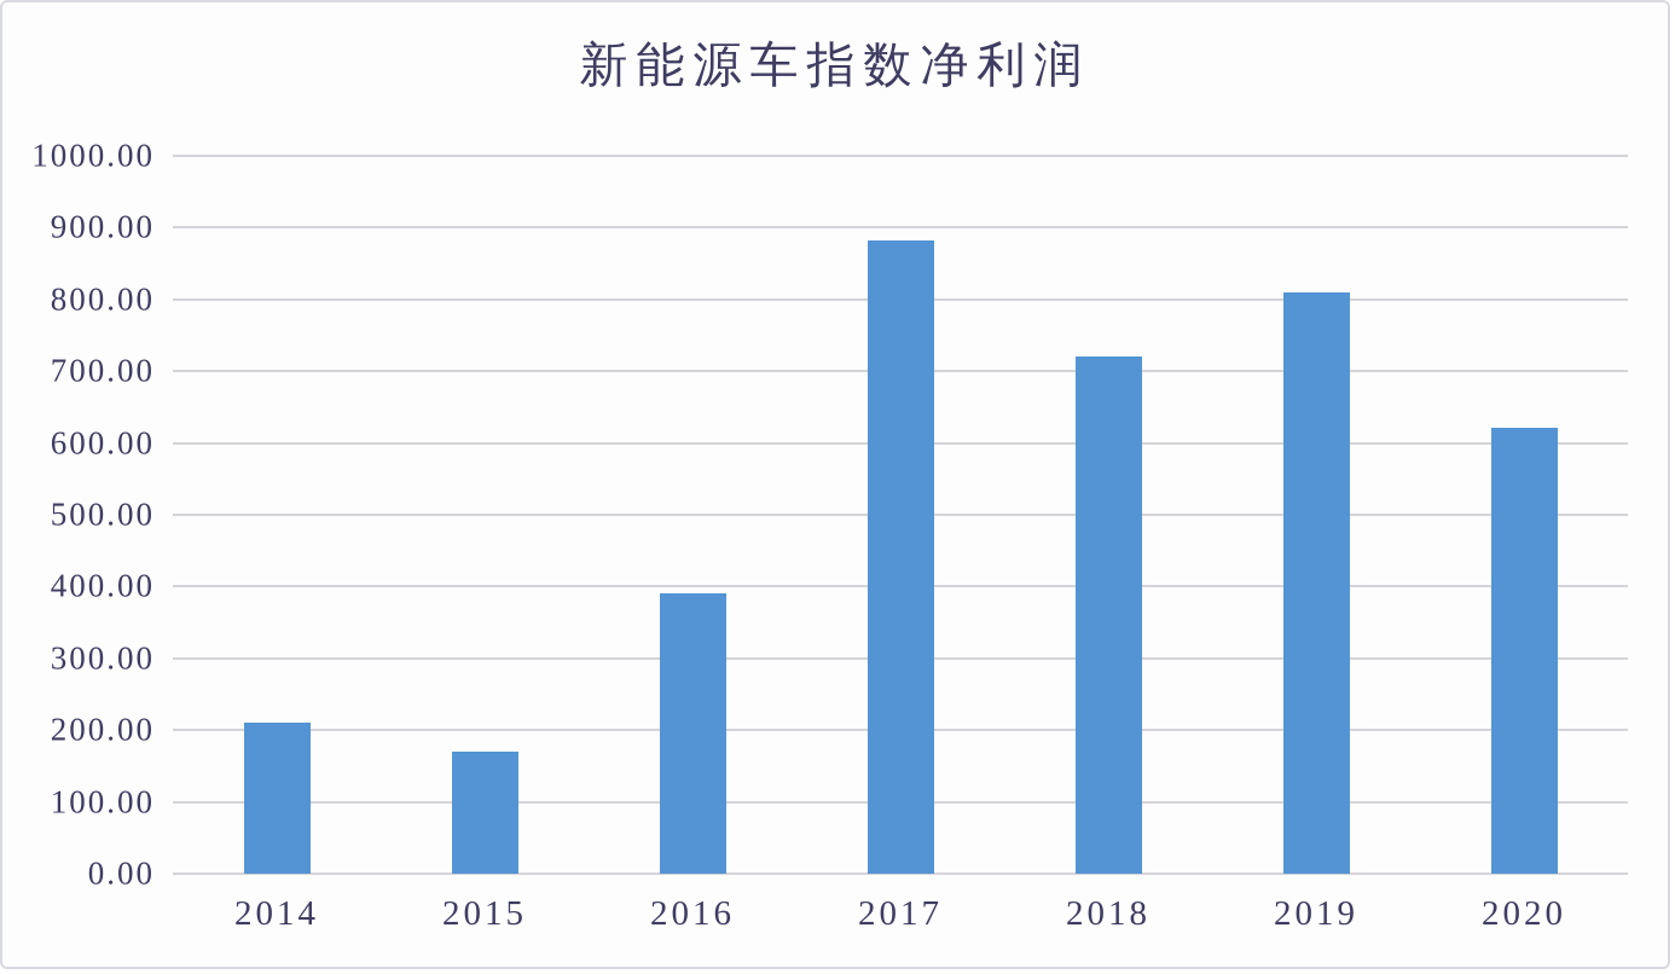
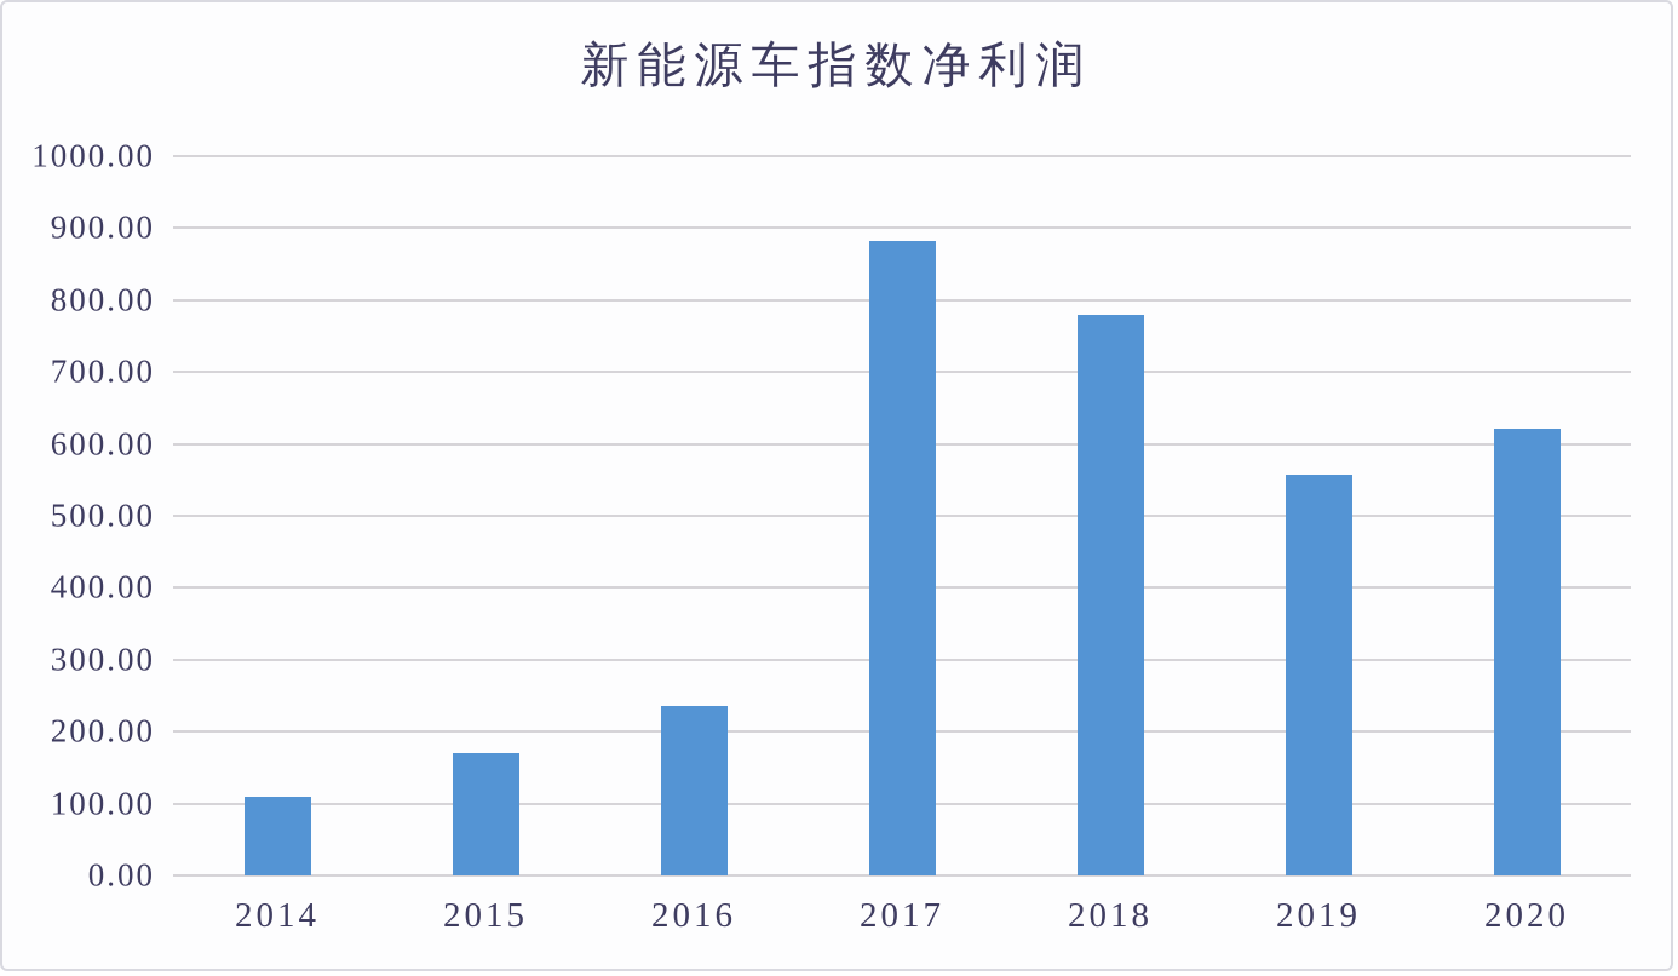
2014: 210 -> 110
2016: 390 -> 240
2018: 720 -> 780
2019: 810 -> 560
